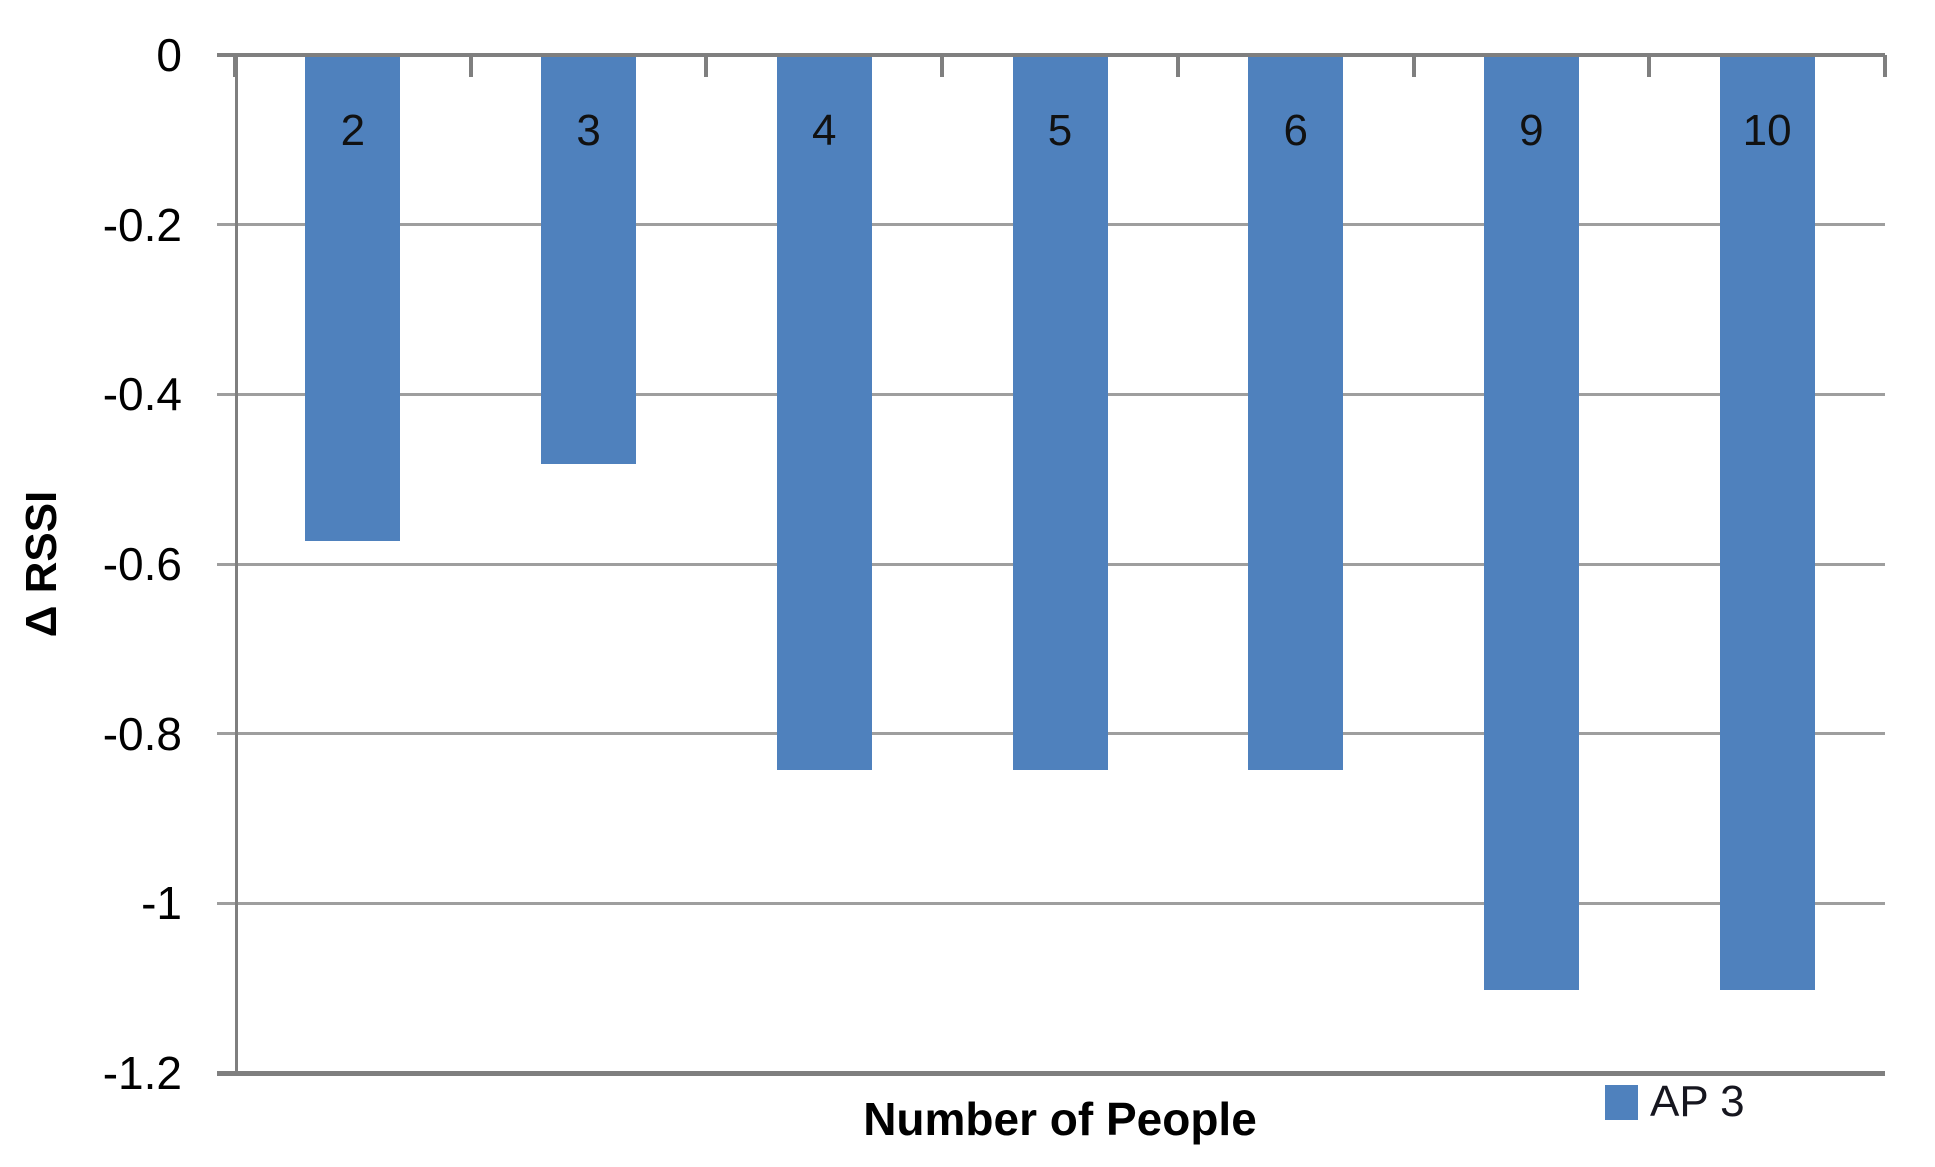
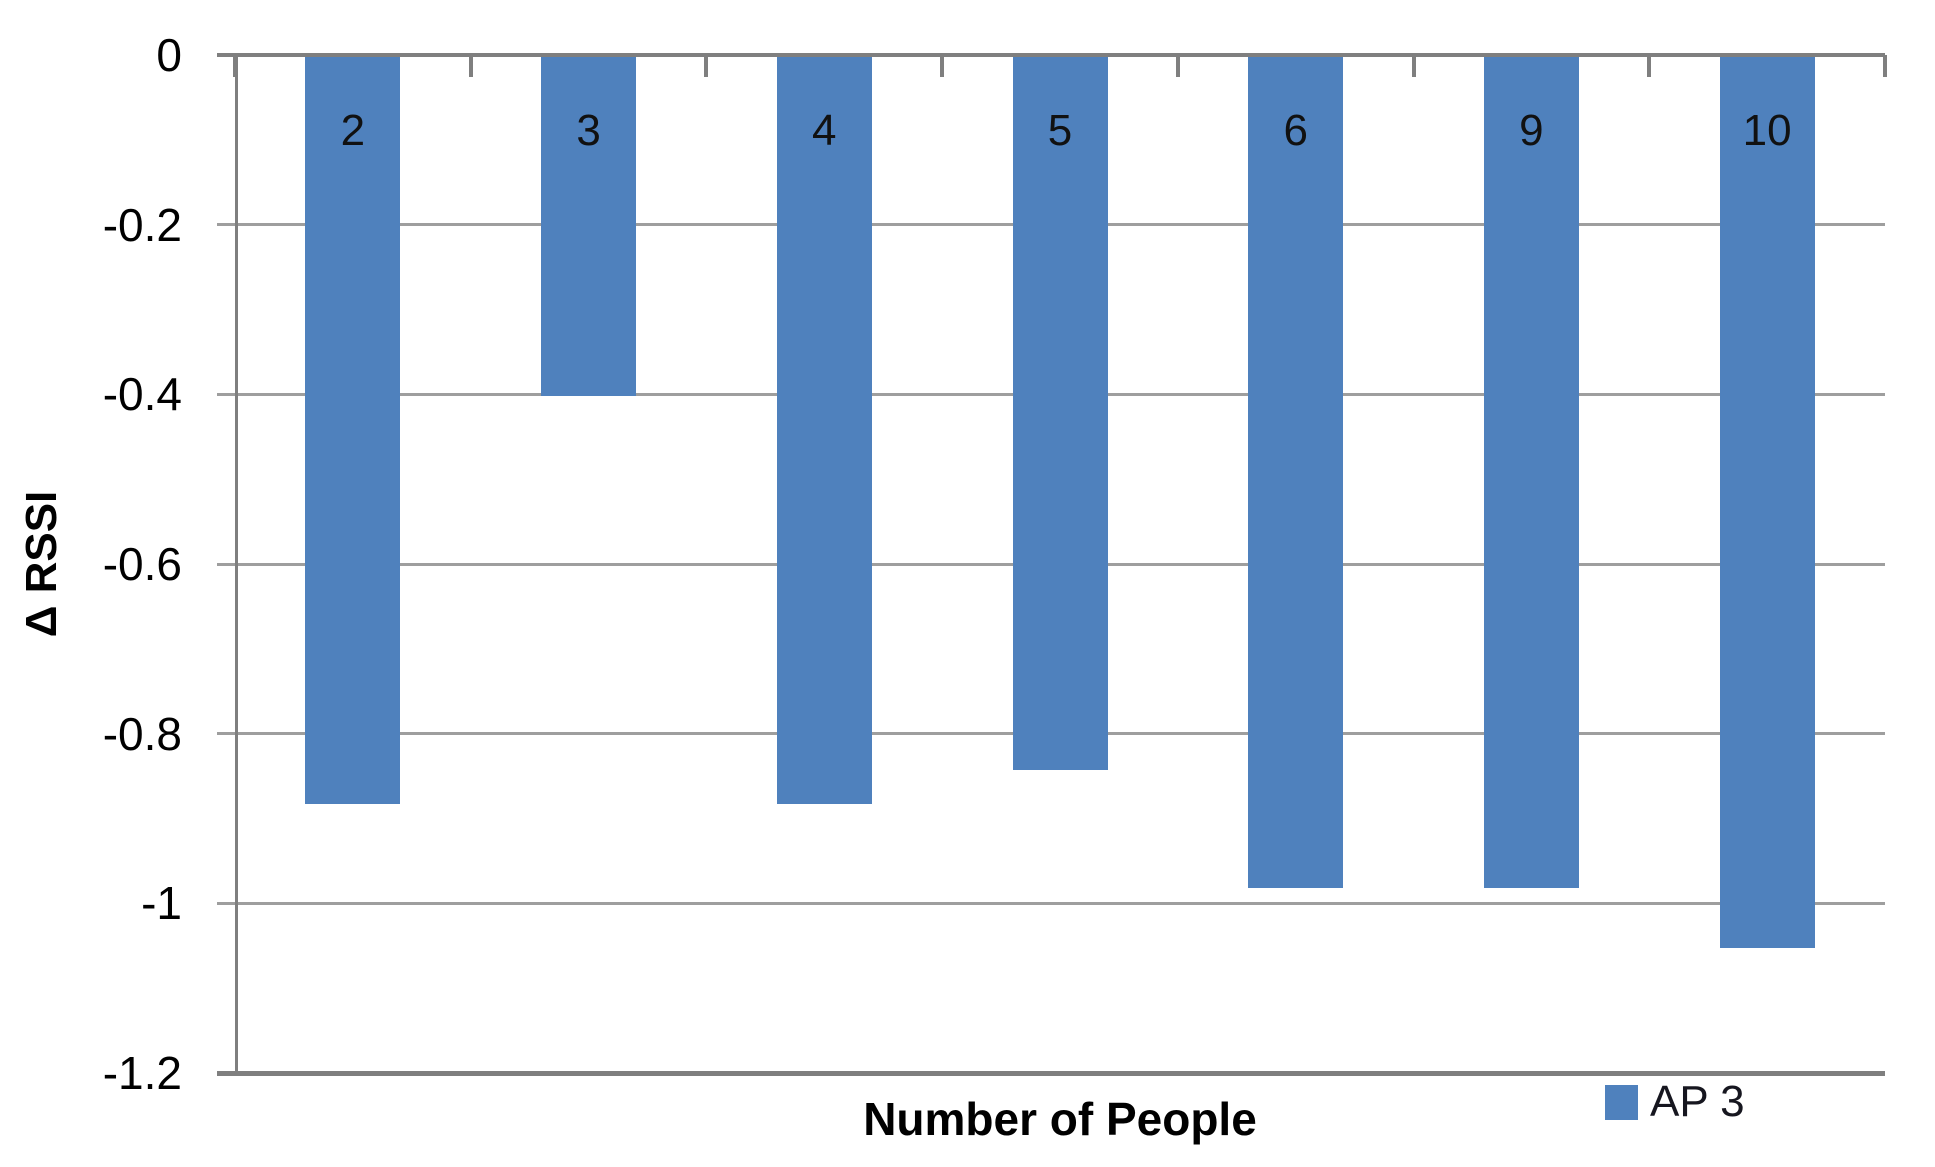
2: -0.57 -> -0.88
3: -0.48 -> -0.40
4: -0.84 -> -0.88
6: -0.84 -> -0.98
9: -1.10 -> -0.98
10: -1.10 -> -1.05
